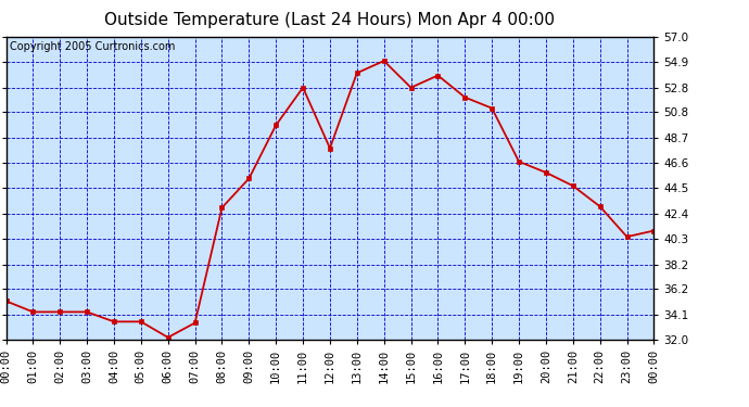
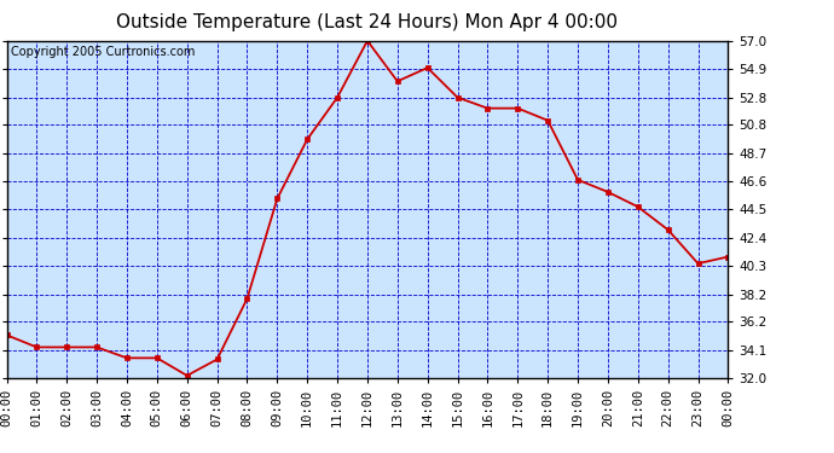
08:00: 42.9 -> 37.9
12:00: 47.8 -> 57.0
16:00: 53.8 -> 52.0
